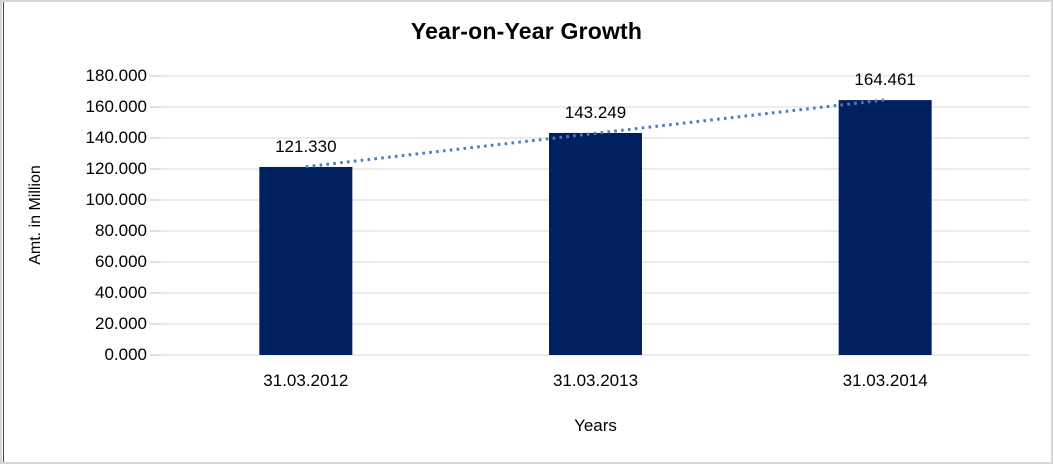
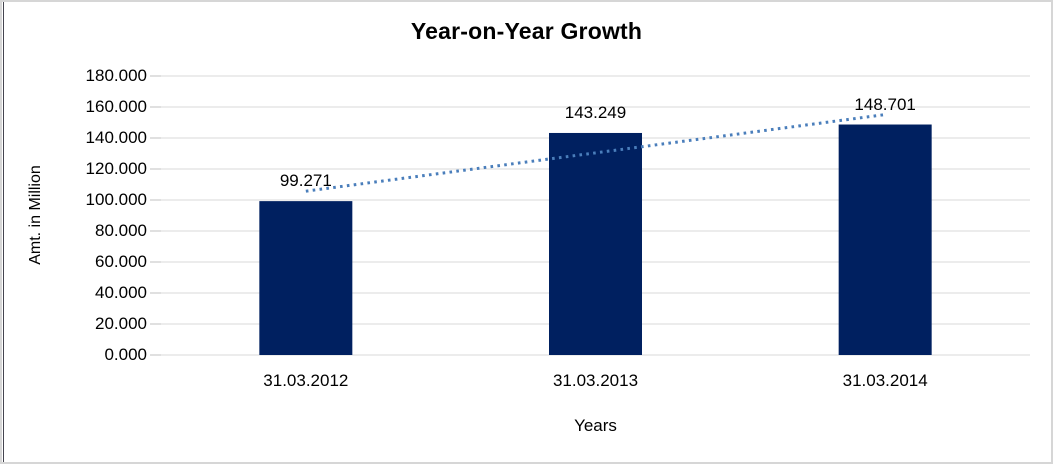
31.03.2012: 121.330 -> 99.271
31.03.2014: 164.461 -> 148.701
